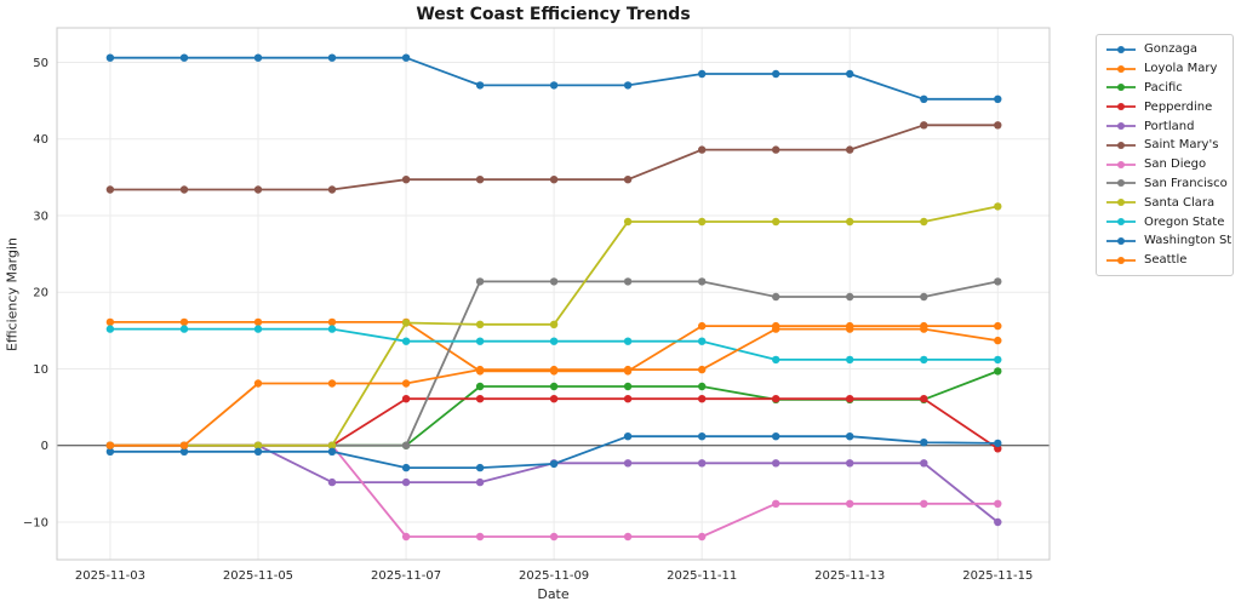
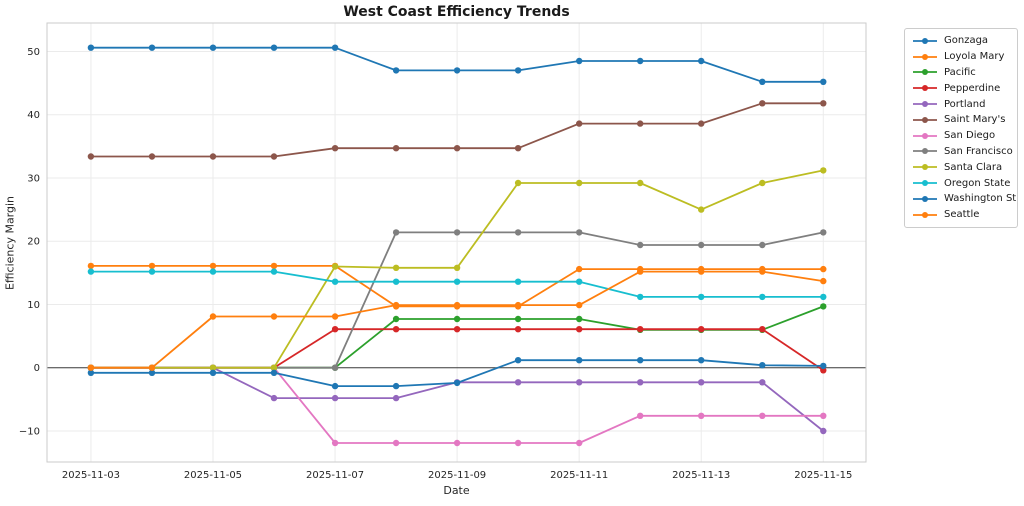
Santa Clara/2025-11-13: 29 -> 25
